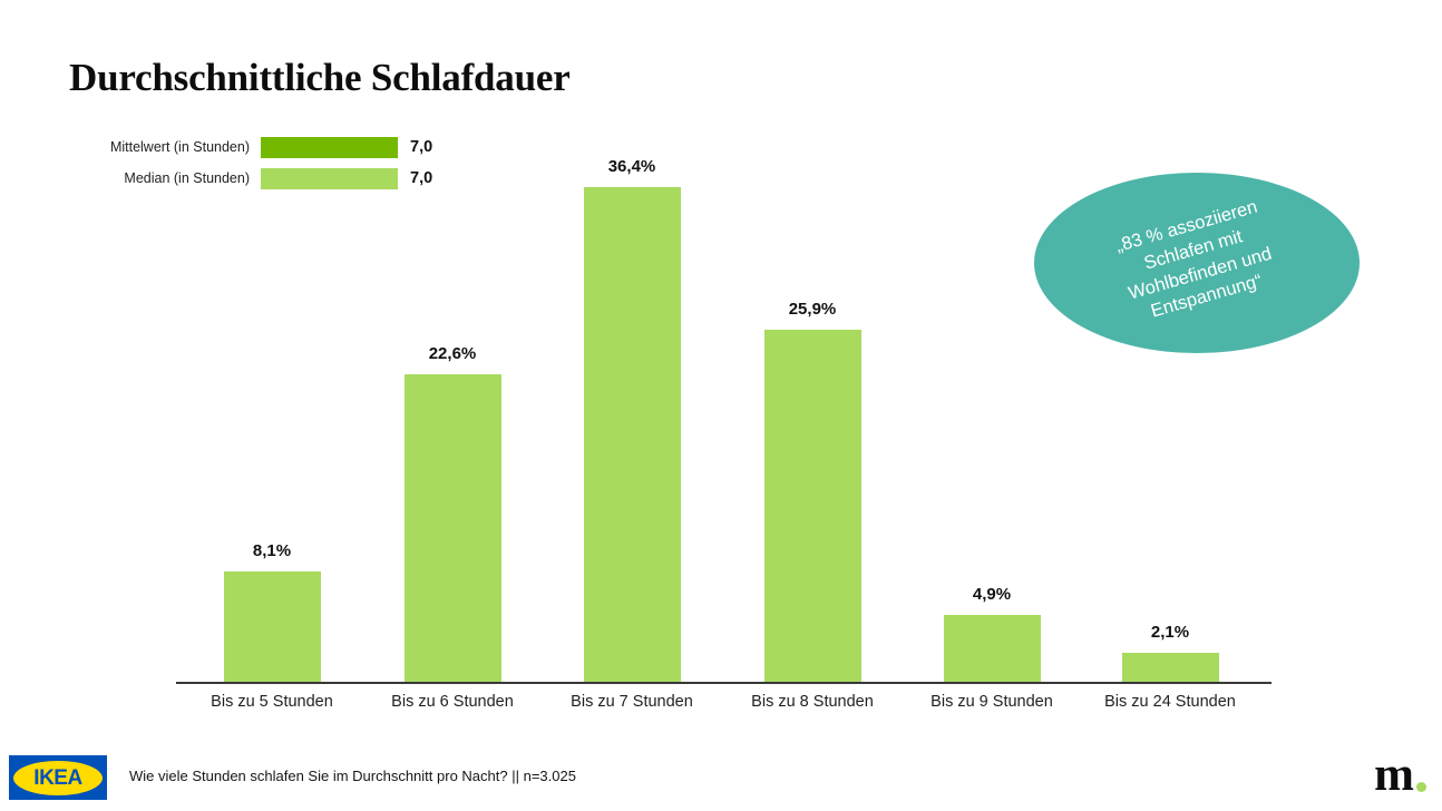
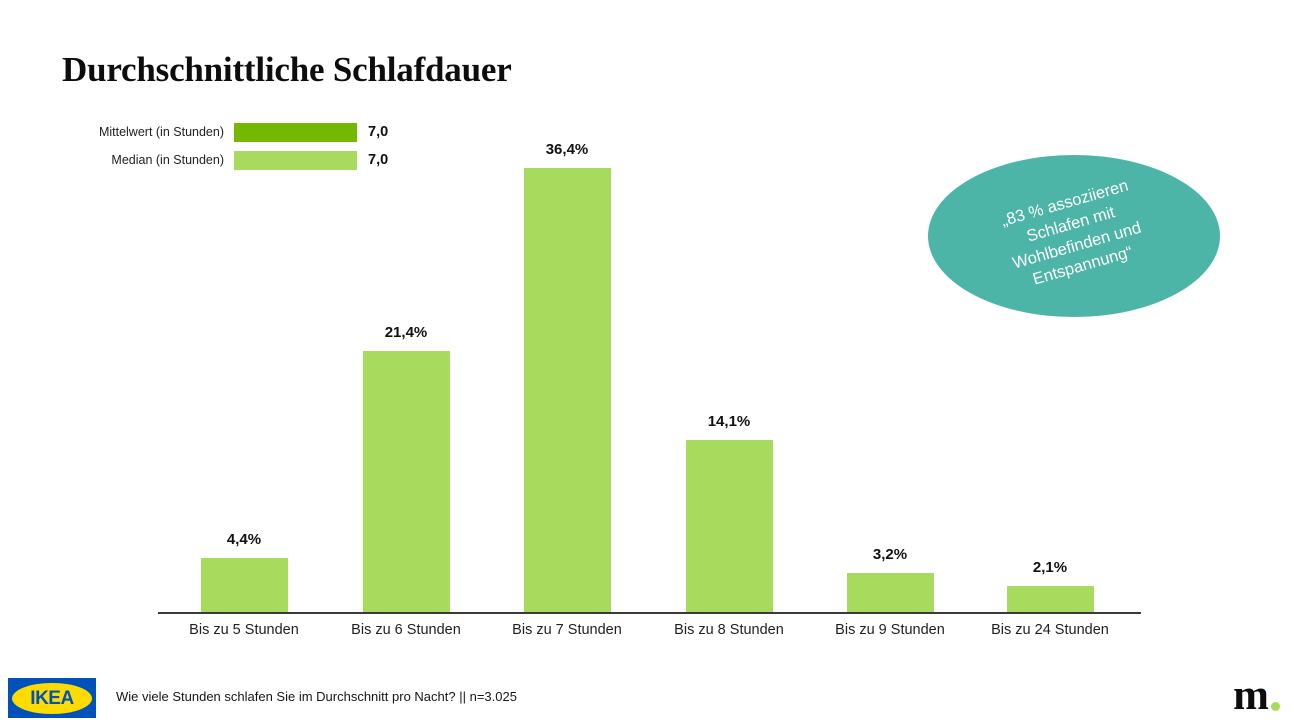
Bis zu 5 Stunden: 8,1% -> 4,4%
Bis zu 6 Stunden: 22,6% -> 21,4%
Bis zu 8 Stunden: 25,9% -> 14,1%
Bis zu 9 Stunden: 4,9% -> 3,2%
